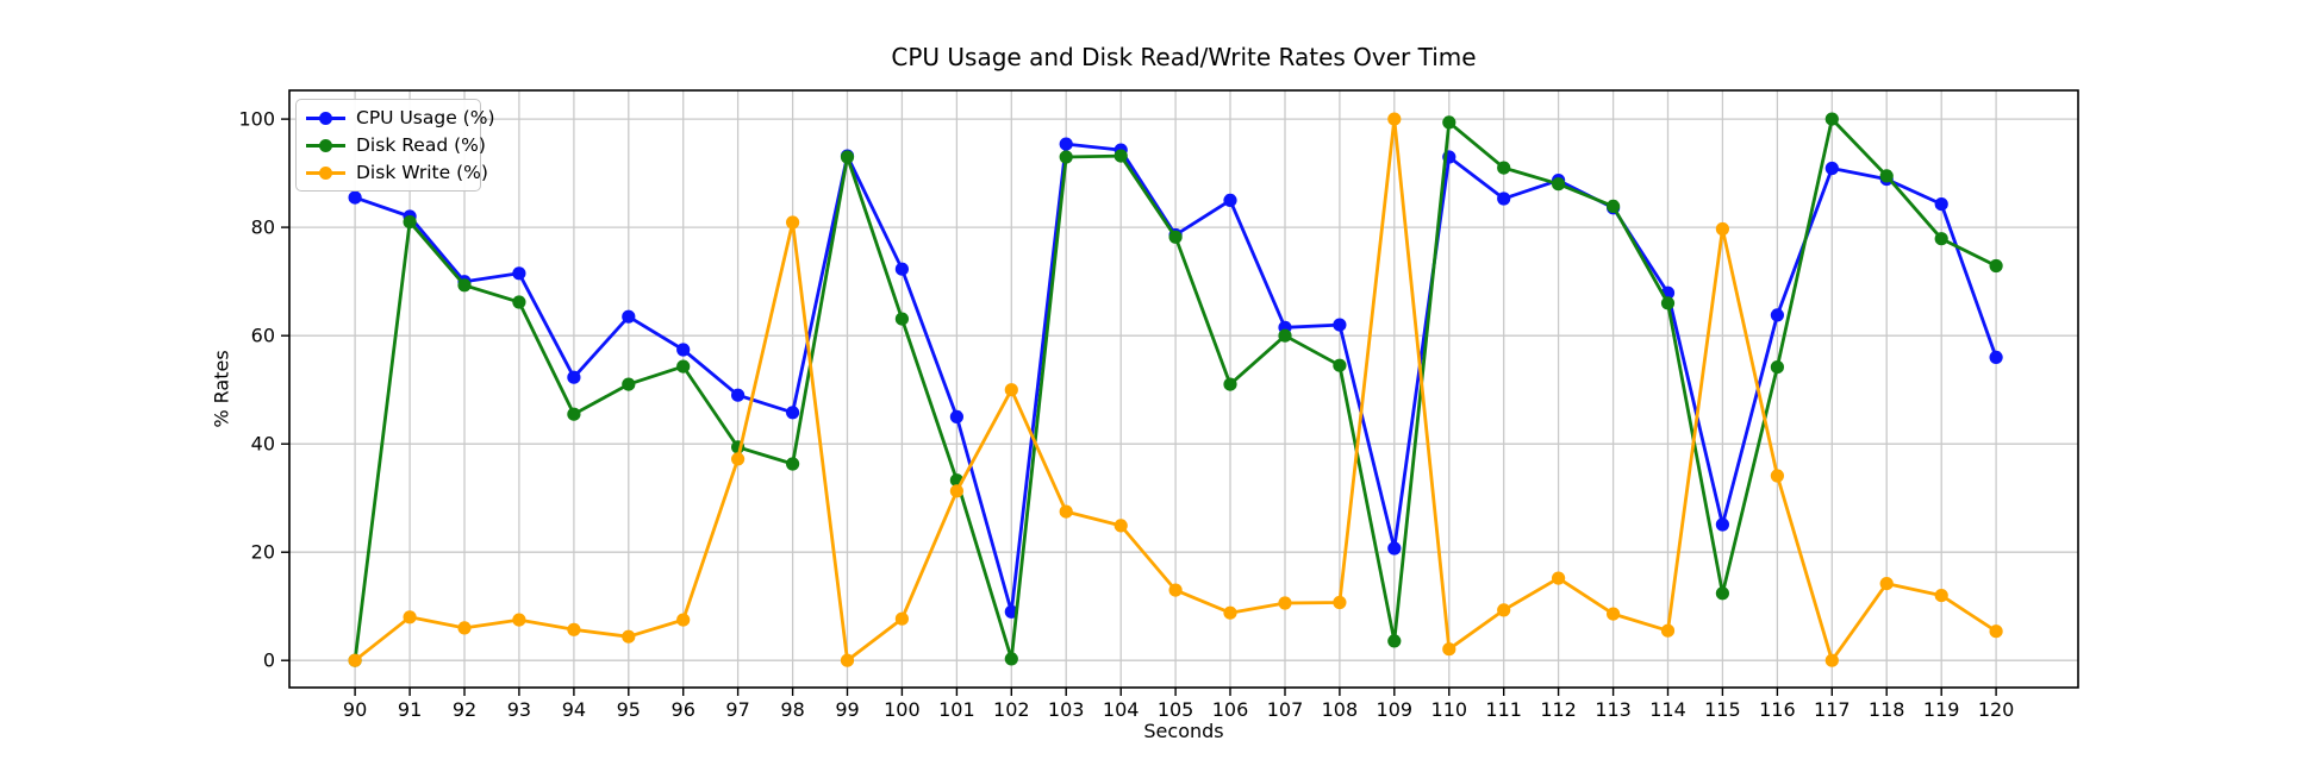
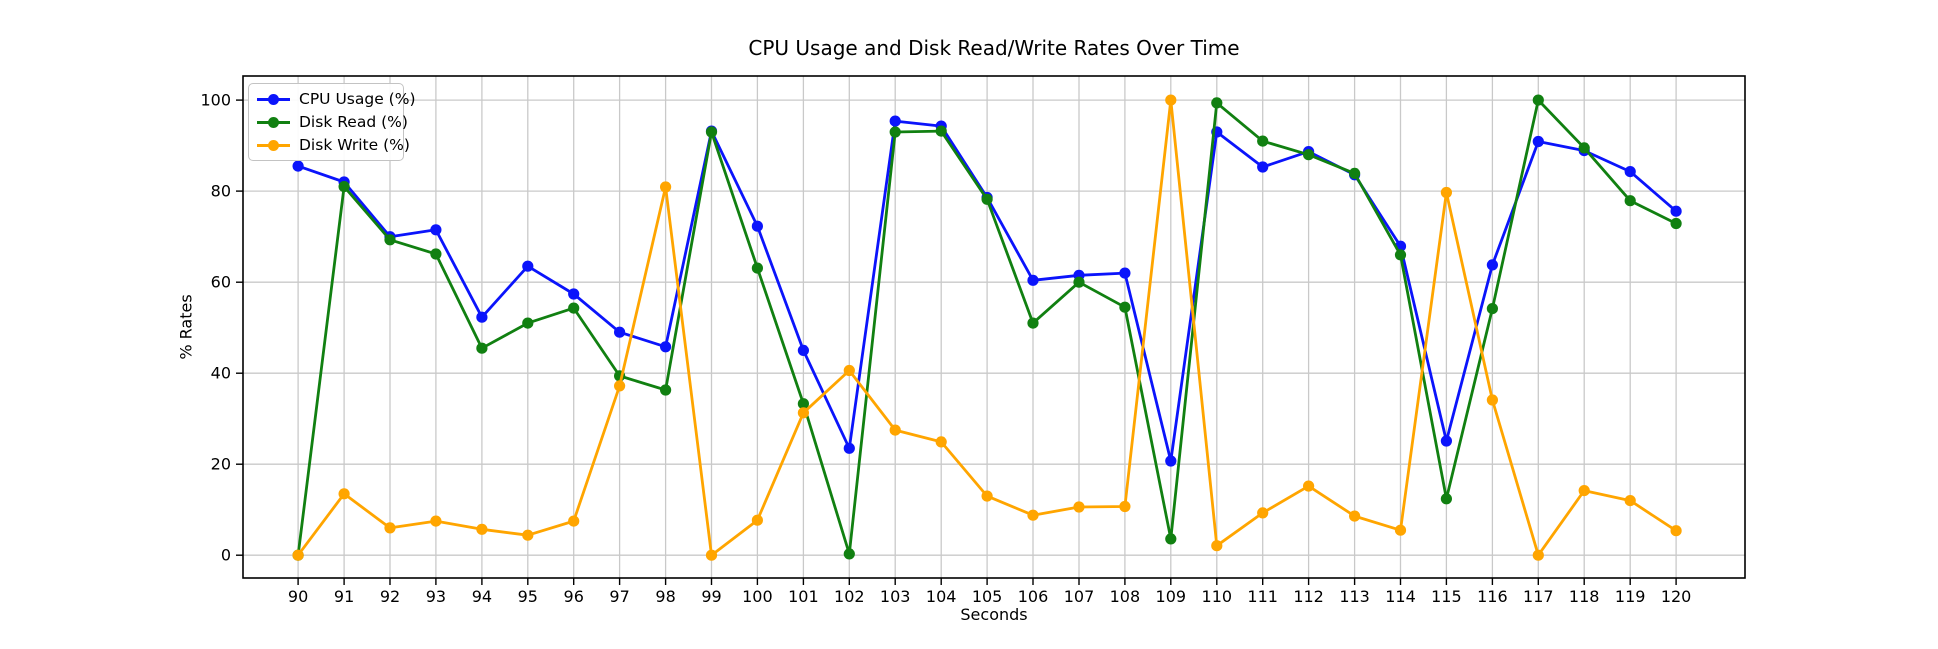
Disk Write (%)/91: 8 -> 14
CPU Usage (%)/102: 9 -> 24
Disk Write (%)/102: 50 -> 41
CPU Usage (%)/106: 85 -> 60
CPU Usage (%)/120: 56 -> 76
